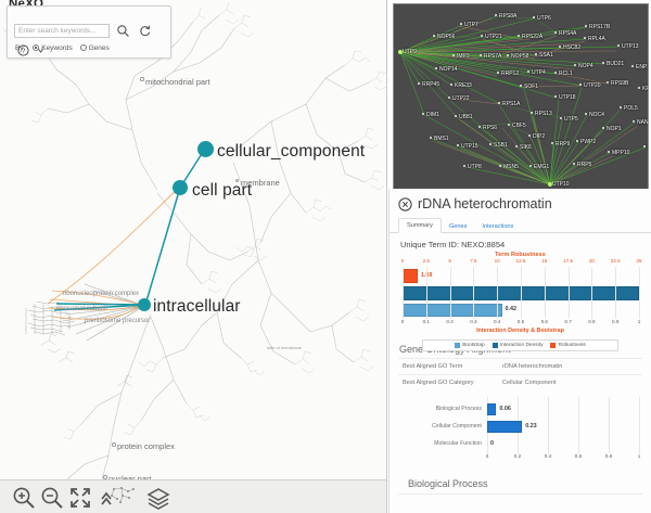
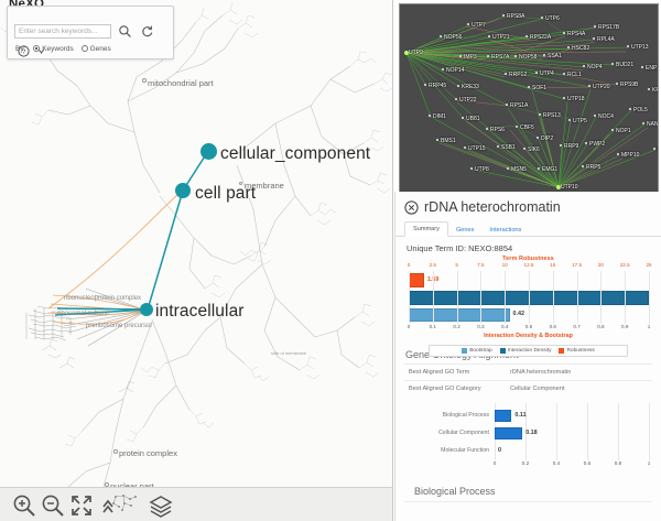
Gene Ontology Alignment/Biological Process: 0.06 -> 0.11
Gene Ontology Alignment/Cellular Component: 0.23 -> 0.18
